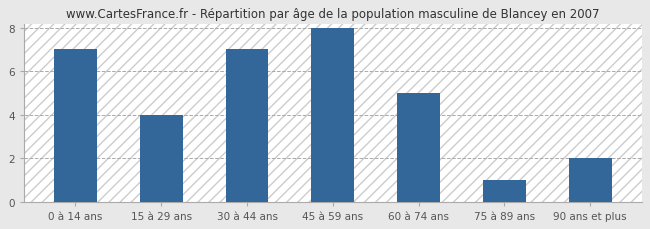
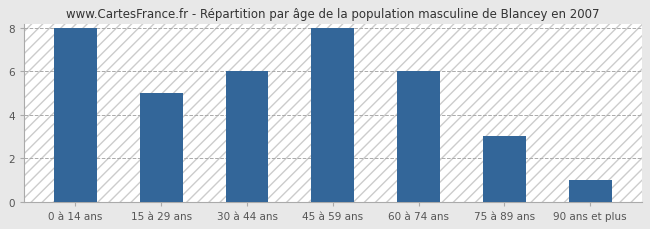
0 à 14 ans: 7 -> 8
15 à 29 ans: 4 -> 5
30 à 44 ans: 7 -> 6
60 à 74 ans: 5 -> 6
75 à 89 ans: 1 -> 3
90 ans et plus: 2 -> 1
